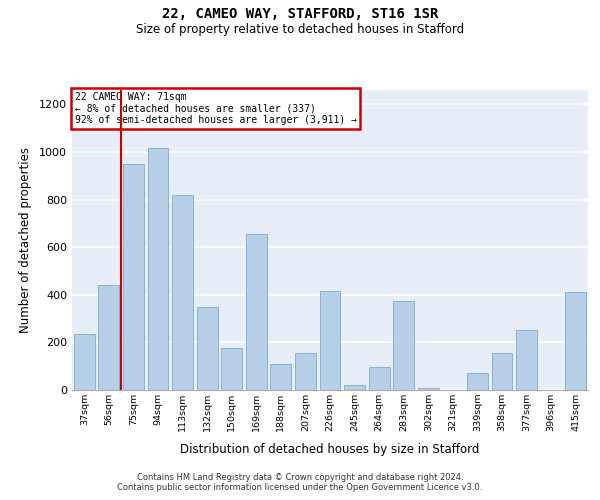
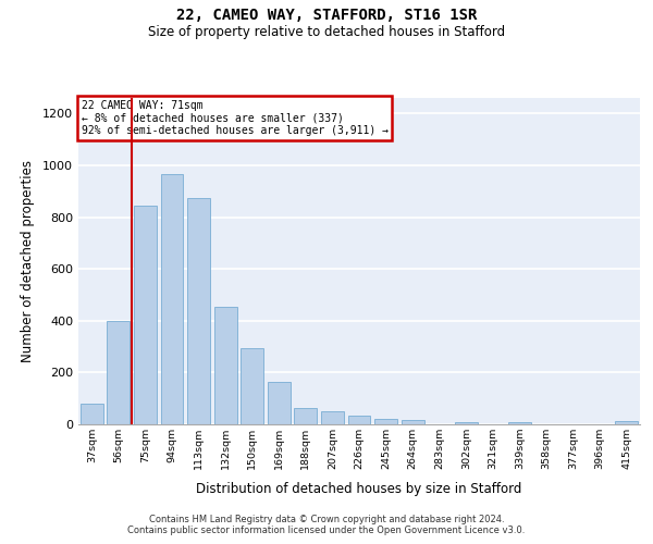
37sqm: 235 -> 80
56sqm: 440 -> 400
75sqm: 950 -> 845
94sqm: 1015 -> 965
113sqm: 820 -> 875
132sqm: 350 -> 455
150sqm: 175 -> 295
169sqm: 655 -> 162
188sqm: 110 -> 65
207sqm: 155 -> 50
226sqm: 415 -> 32
264sqm: 95 -> 17
283sqm: 375 -> 2
339sqm: 70 -> 10
358sqm: 155 -> 2
377sqm: 250 -> 2
415sqm: 410 -> 12
